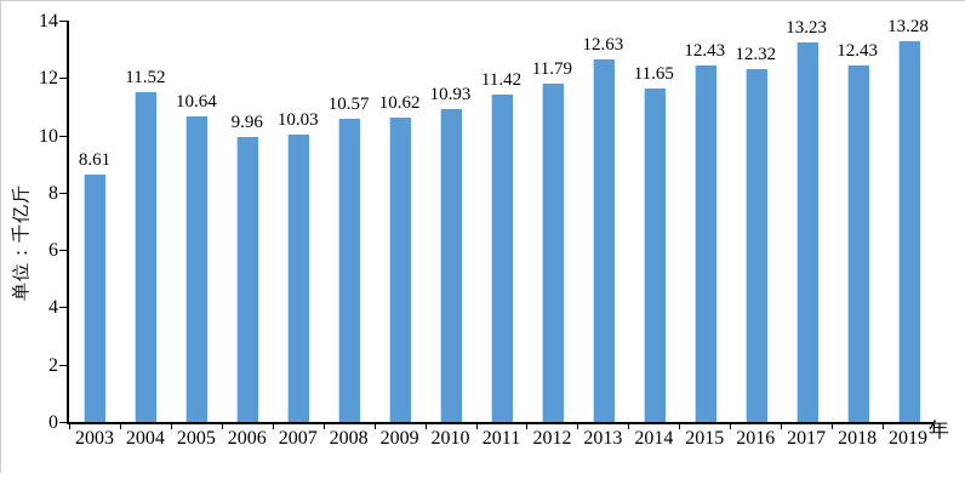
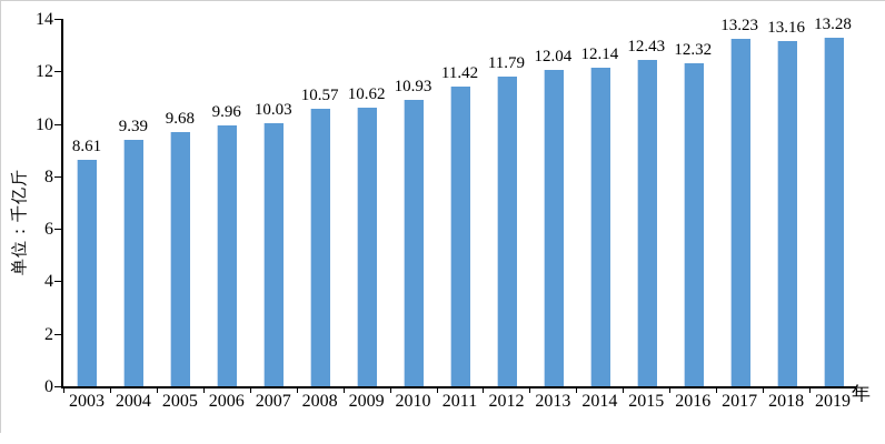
2004: 11.52 -> 9.39
2005: 10.64 -> 9.68
2013: 12.63 -> 12.04
2014: 11.65 -> 12.14
2018: 12.43 -> 13.16
